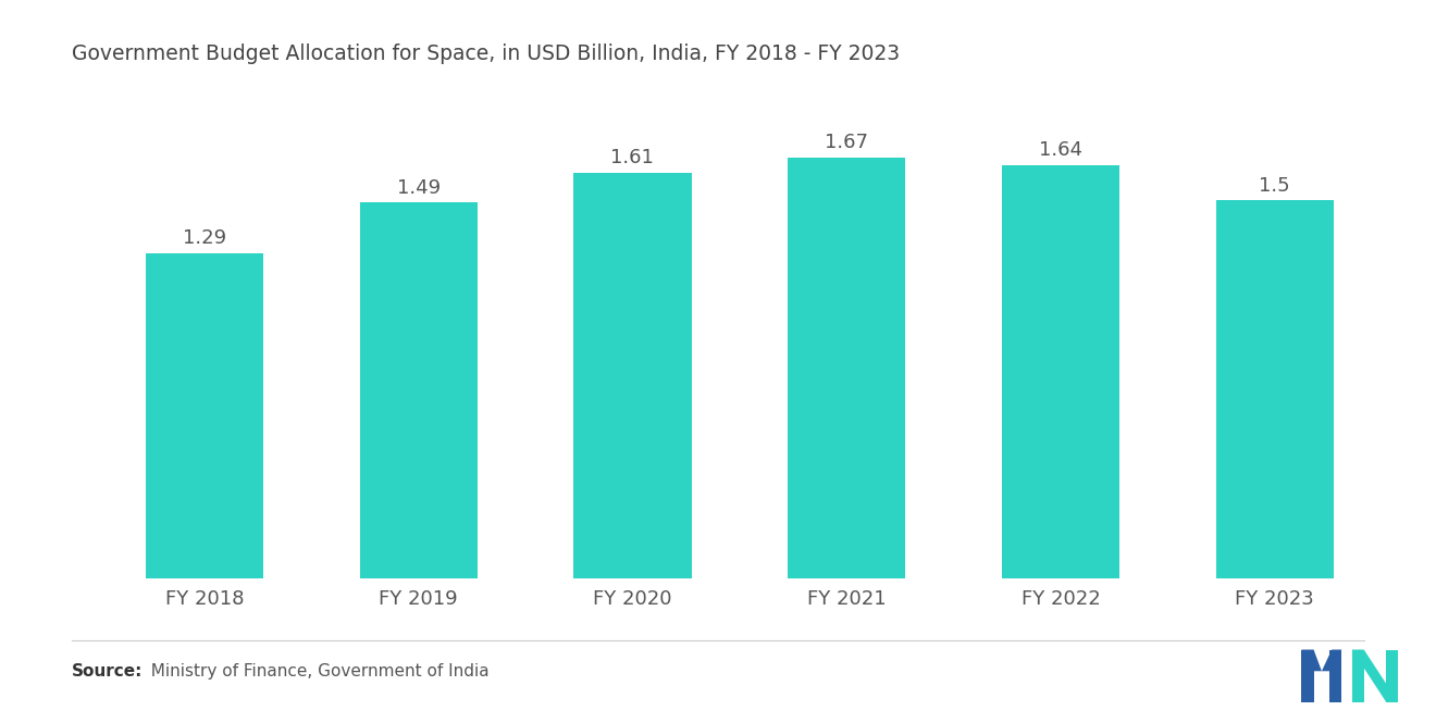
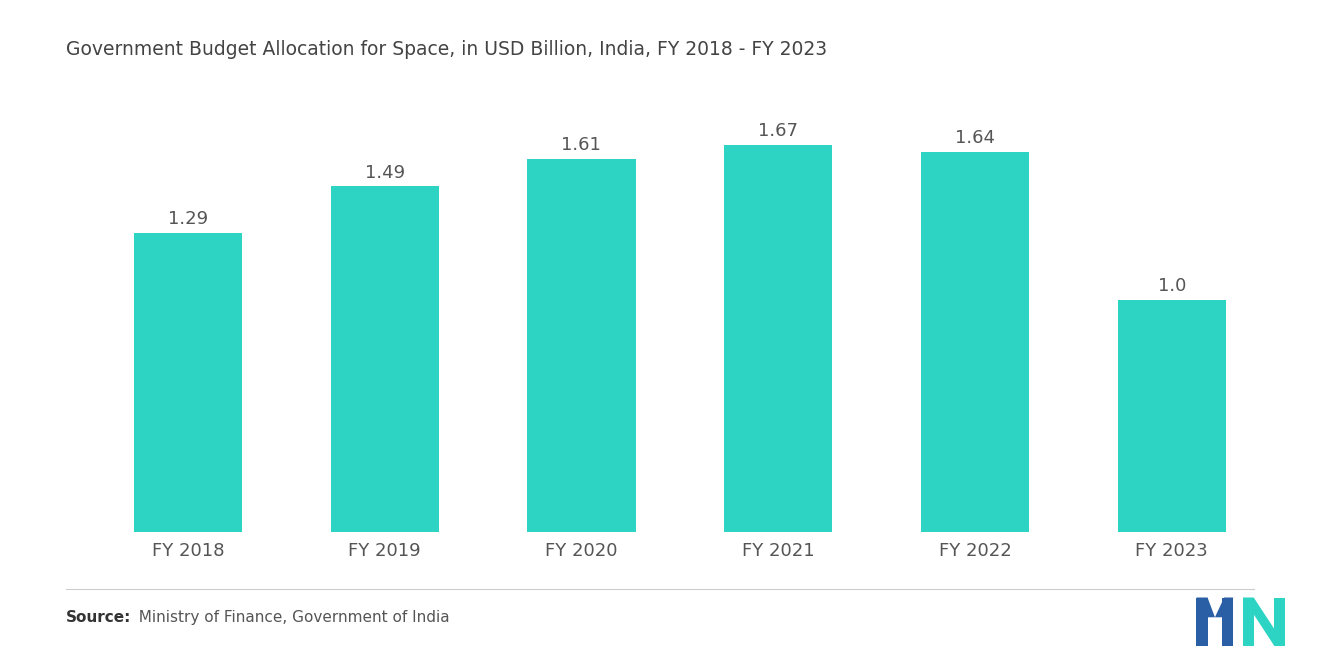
FY 2023: 1.5 -> 1.0
